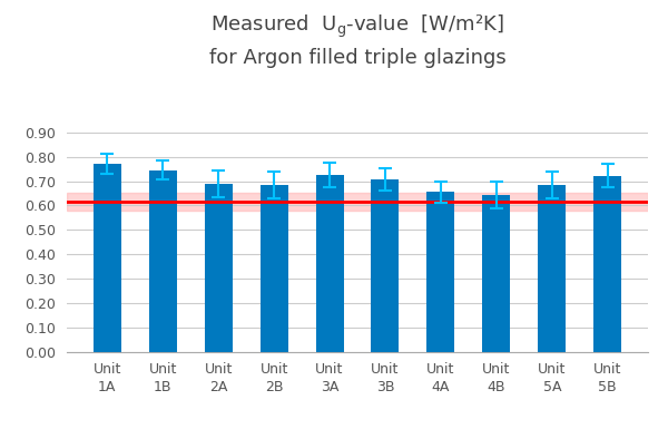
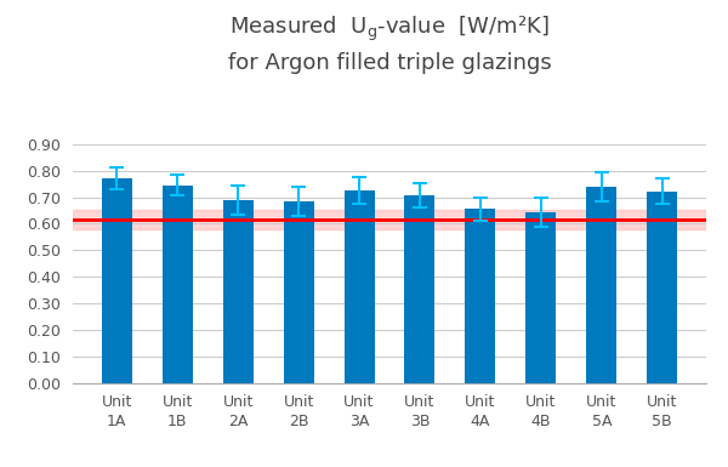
Unit 5A: 0.682 -> 0.740
